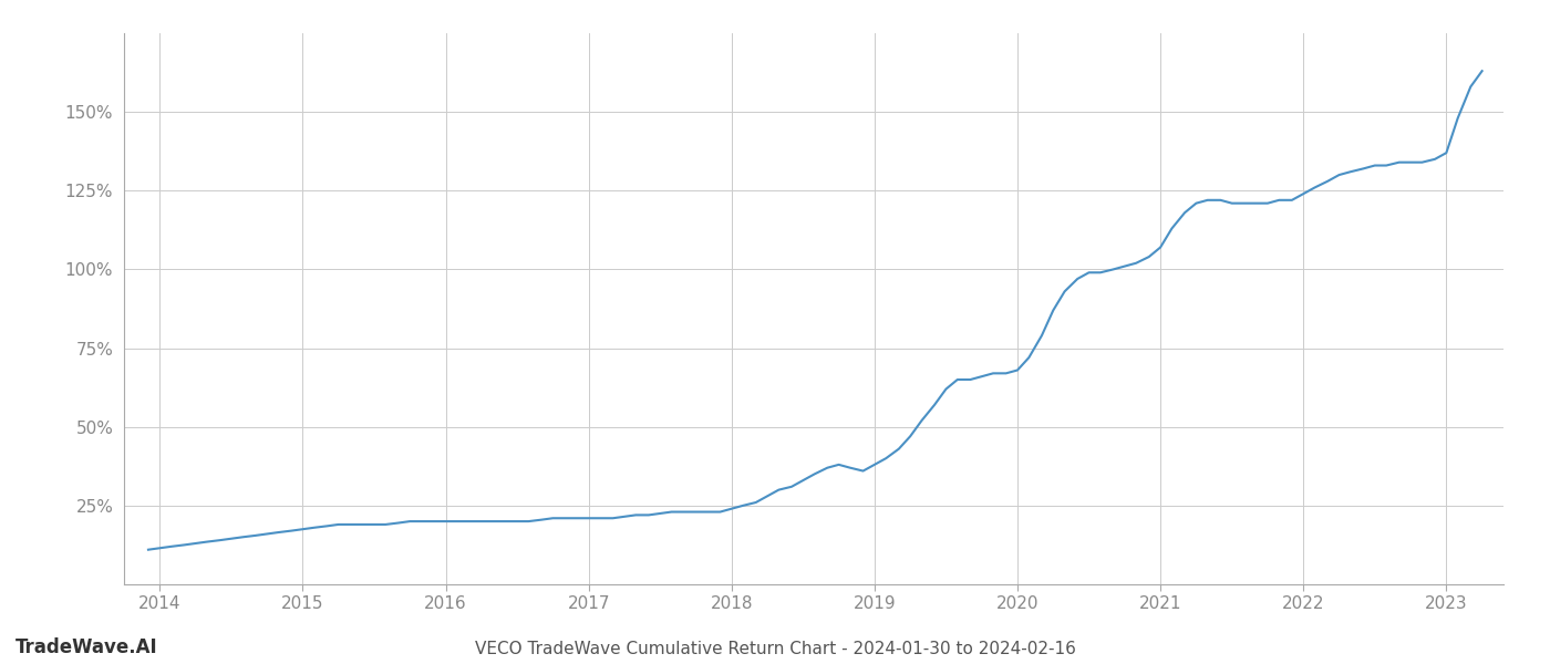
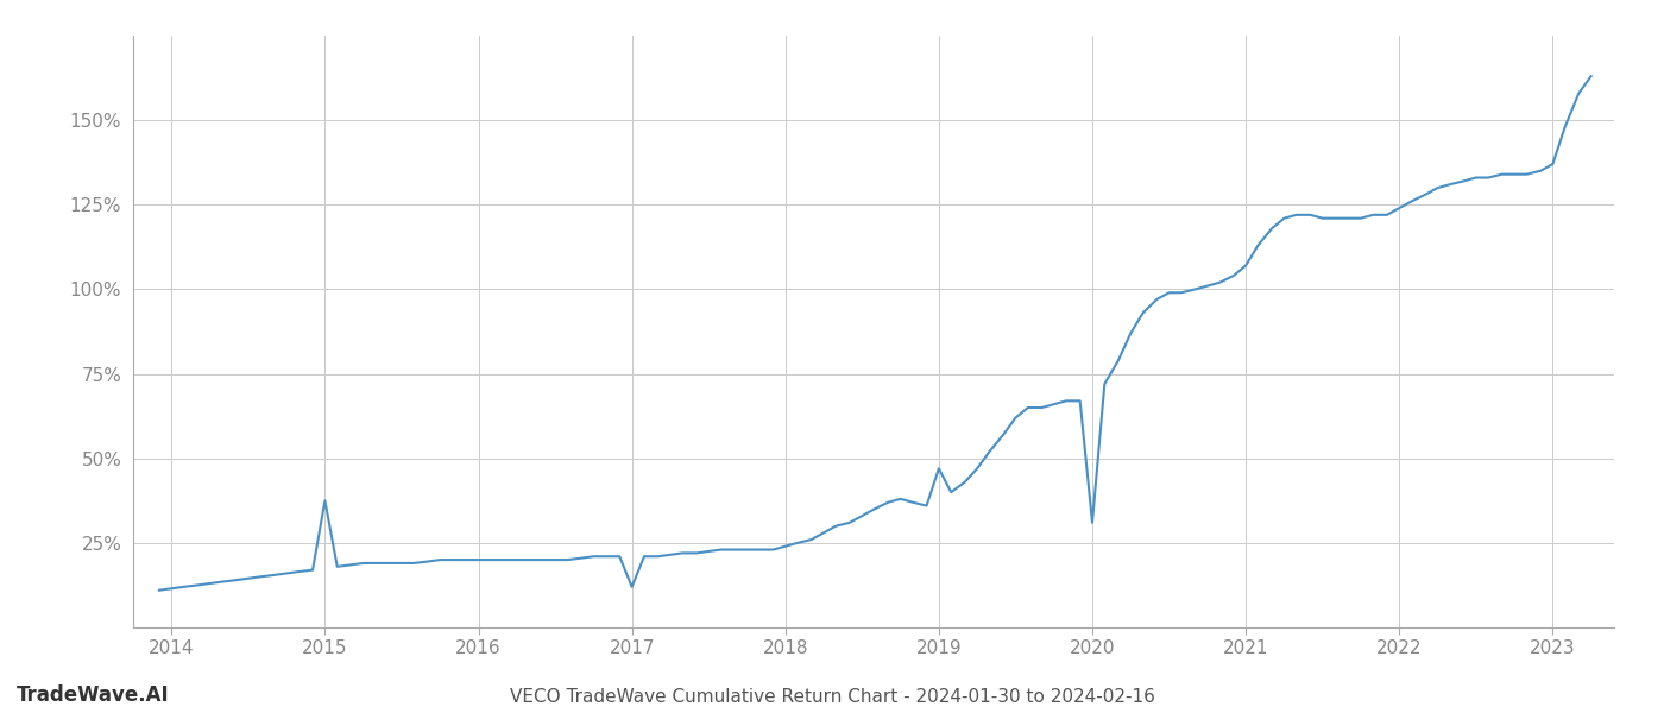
2015: 17.5% -> 37.5%
2017: 21.0% -> 12.0%
2019: 38.0% -> 47.0%
2020: 68.0% -> 31.0%
